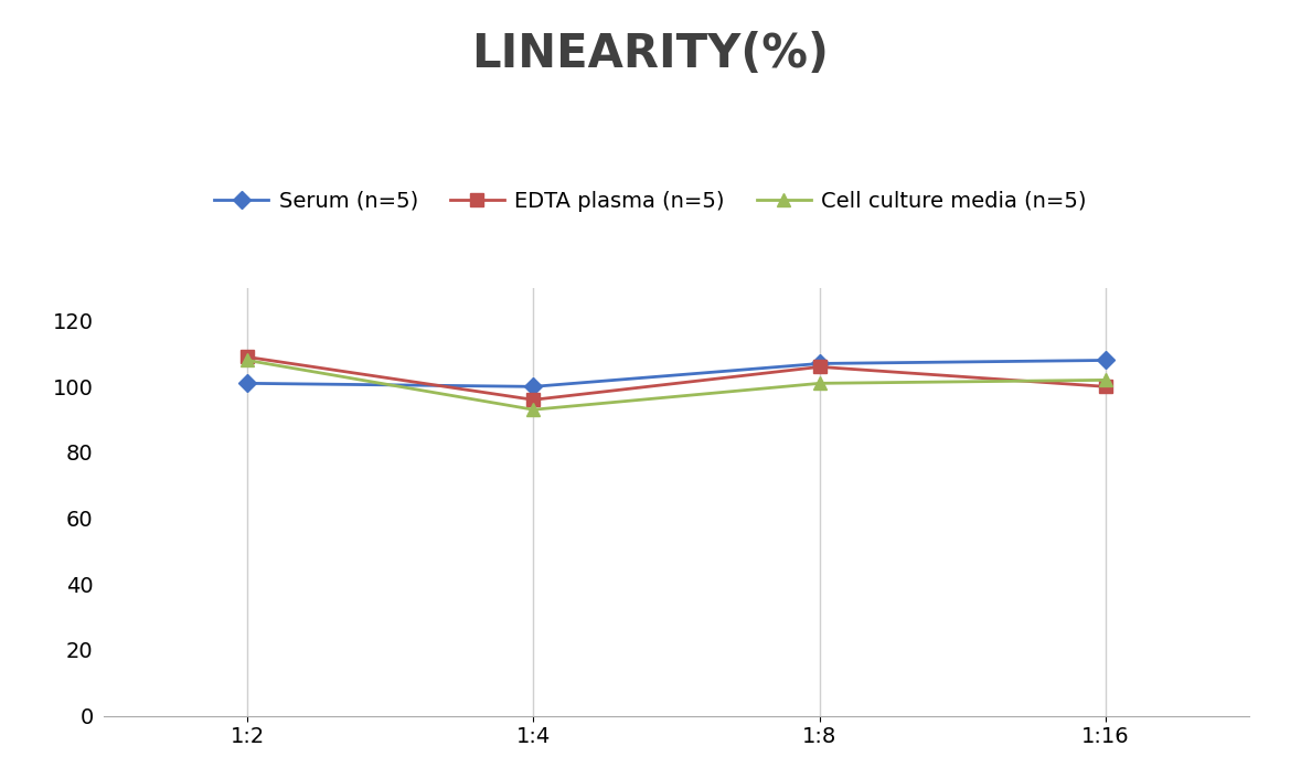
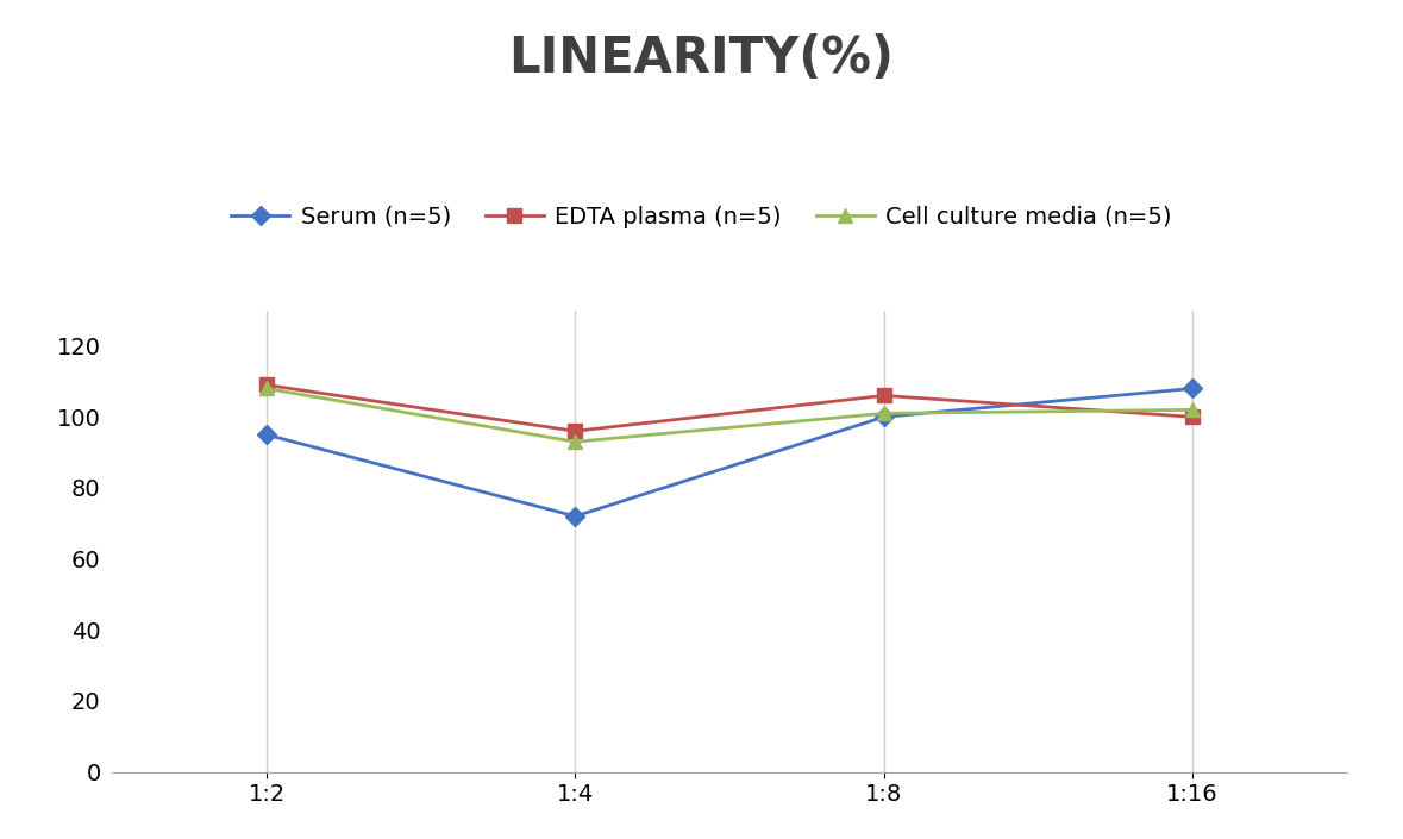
Serum (n=5)/1:2: 101 -> 95
Serum (n=5)/1:4: 100 -> 72
Serum (n=5)/1:8: 107 -> 100
